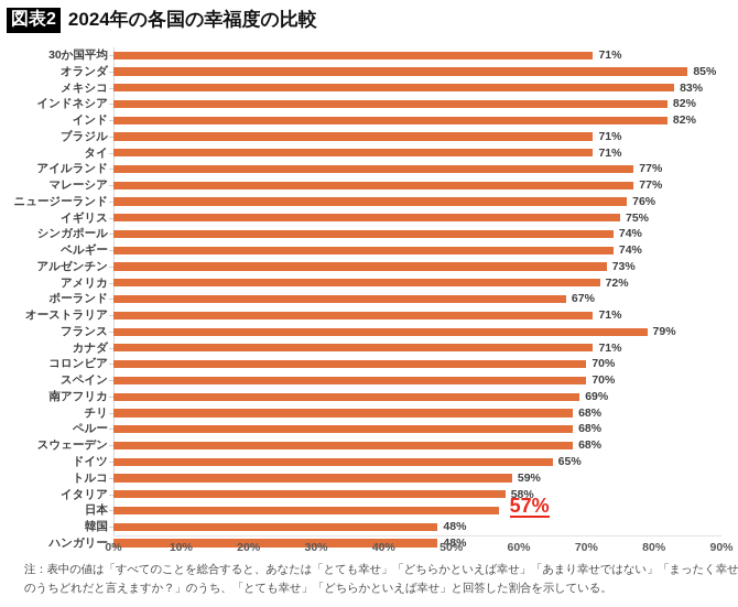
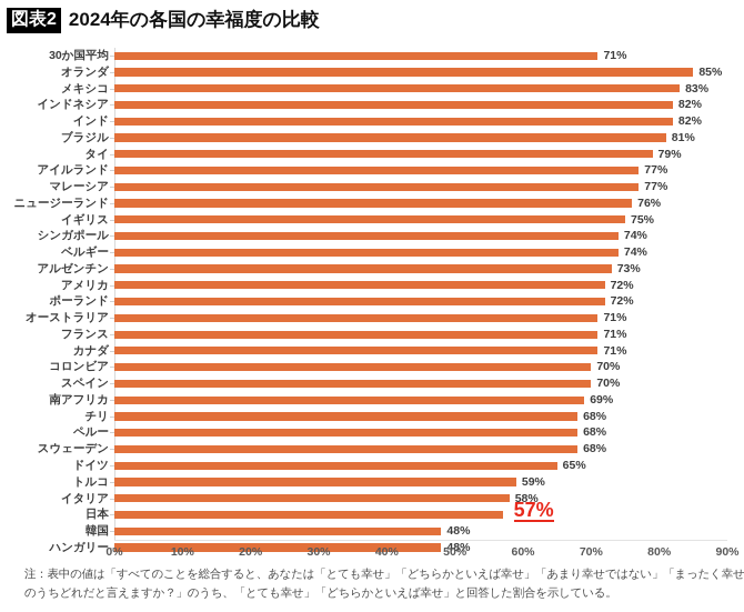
ブラジル: 71% -> 81%
タイ: 71% -> 79%
ポーランド: 67% -> 72%
フランス: 79% -> 71%
